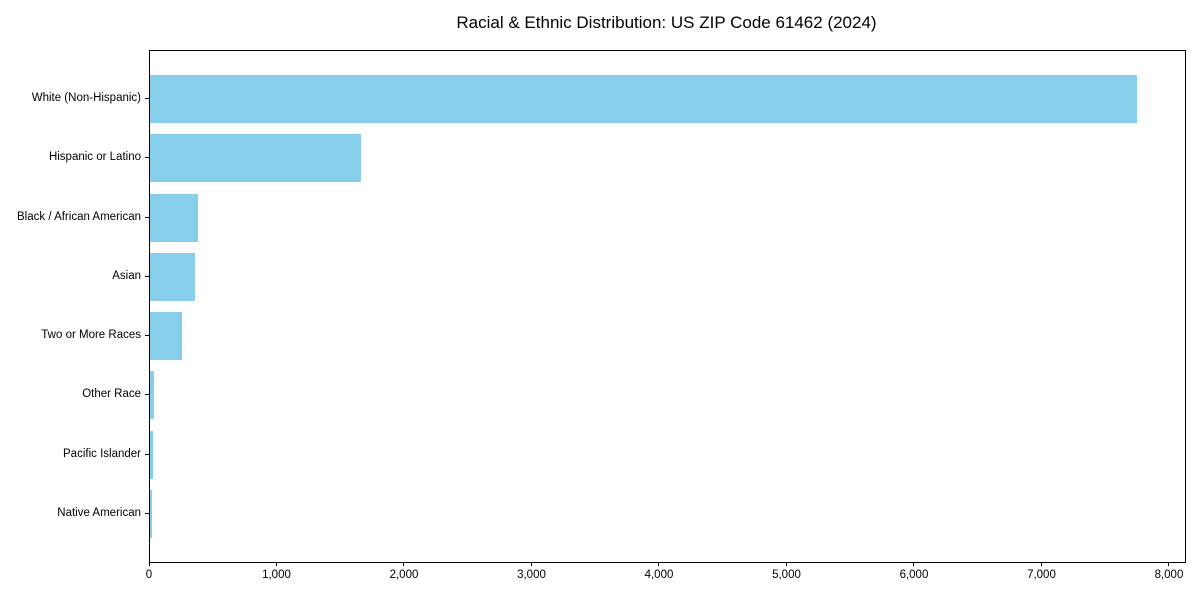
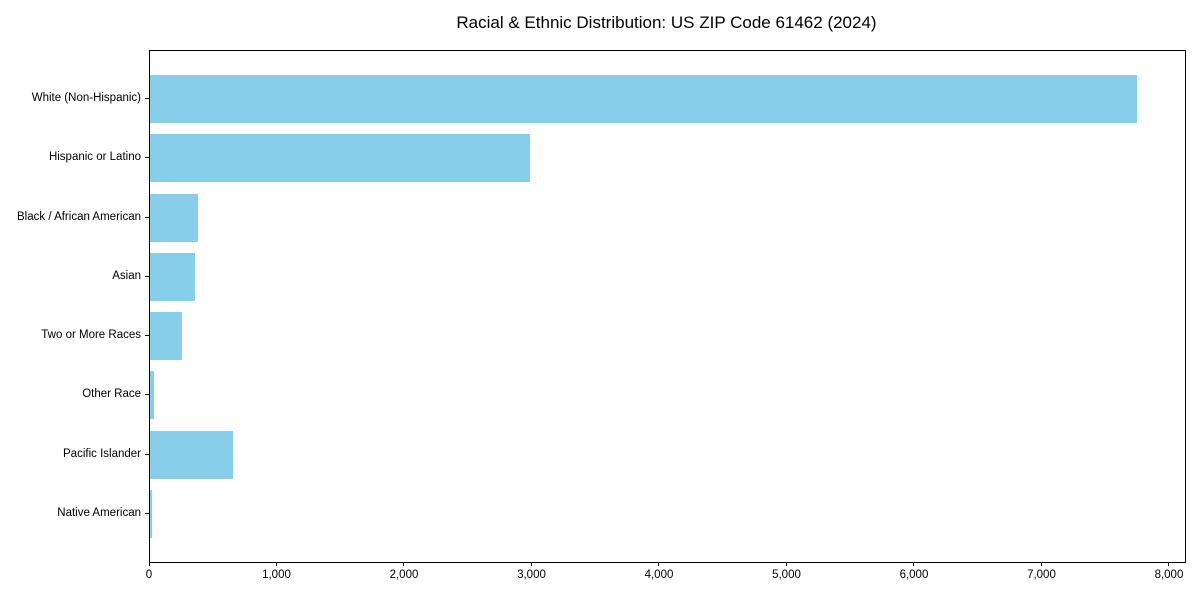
Hispanic or Latino: 1660 -> 2980
Pacific Islander: 20 -> 650
